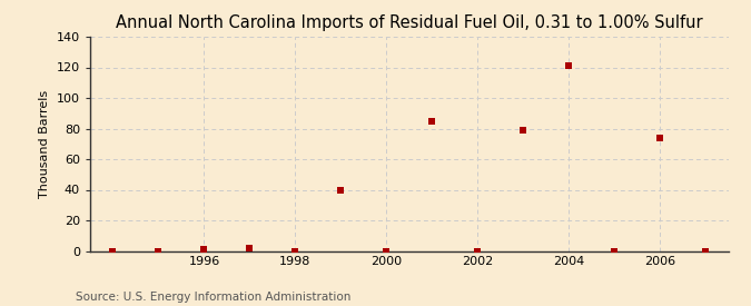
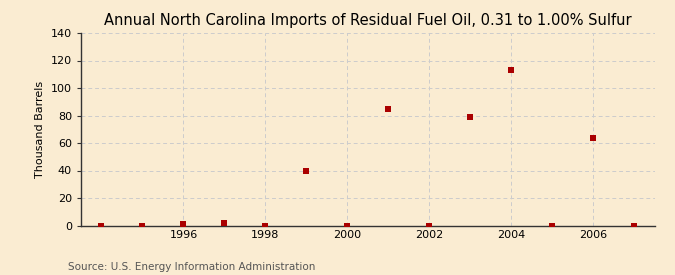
2004: 121 -> 113
2006: 74 -> 64
